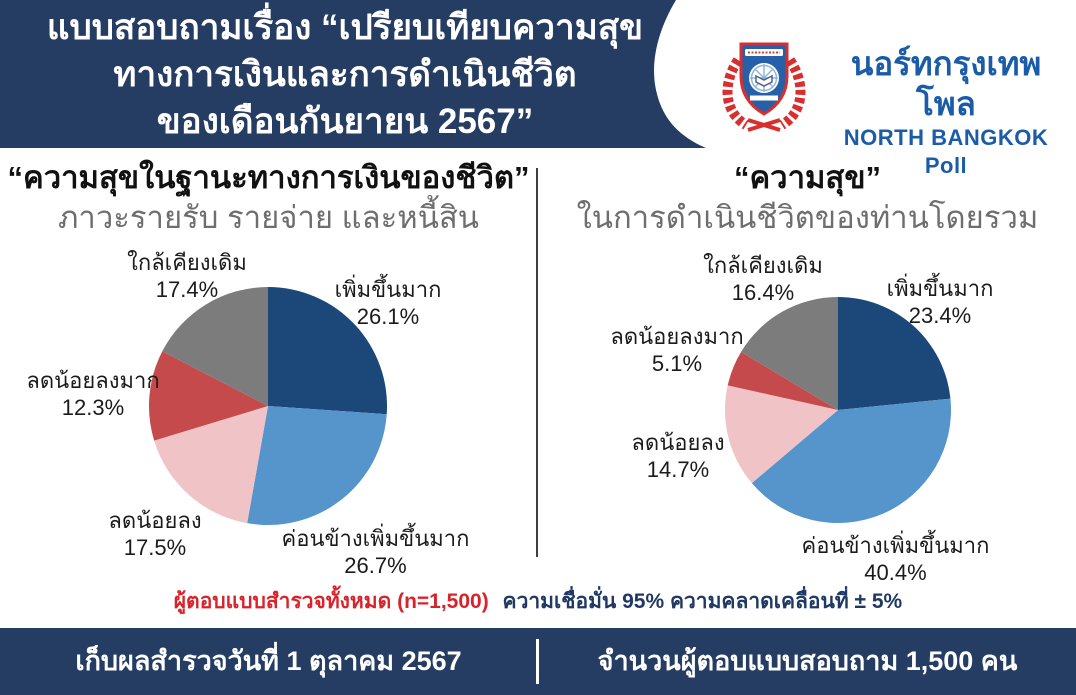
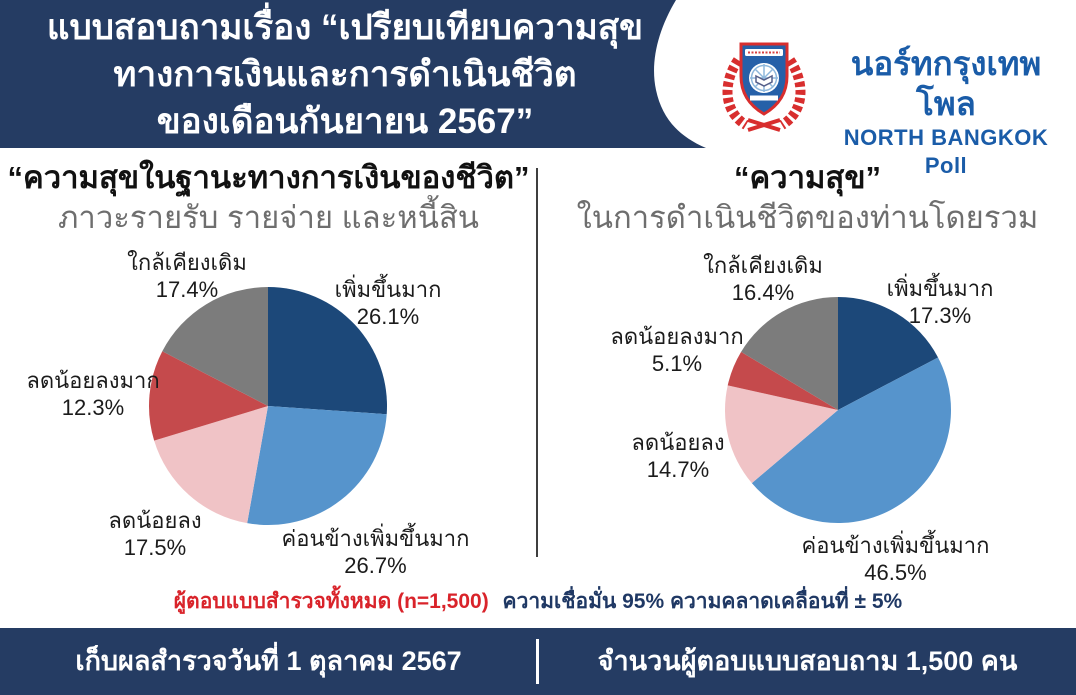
“ความสุข”/เพิ่มขึ้นมาก: 23.4% -> 17.3%
“ความสุข”/ค่อนข้างเพิ่มขึ้นมาก: 40.4% -> 46.5%
